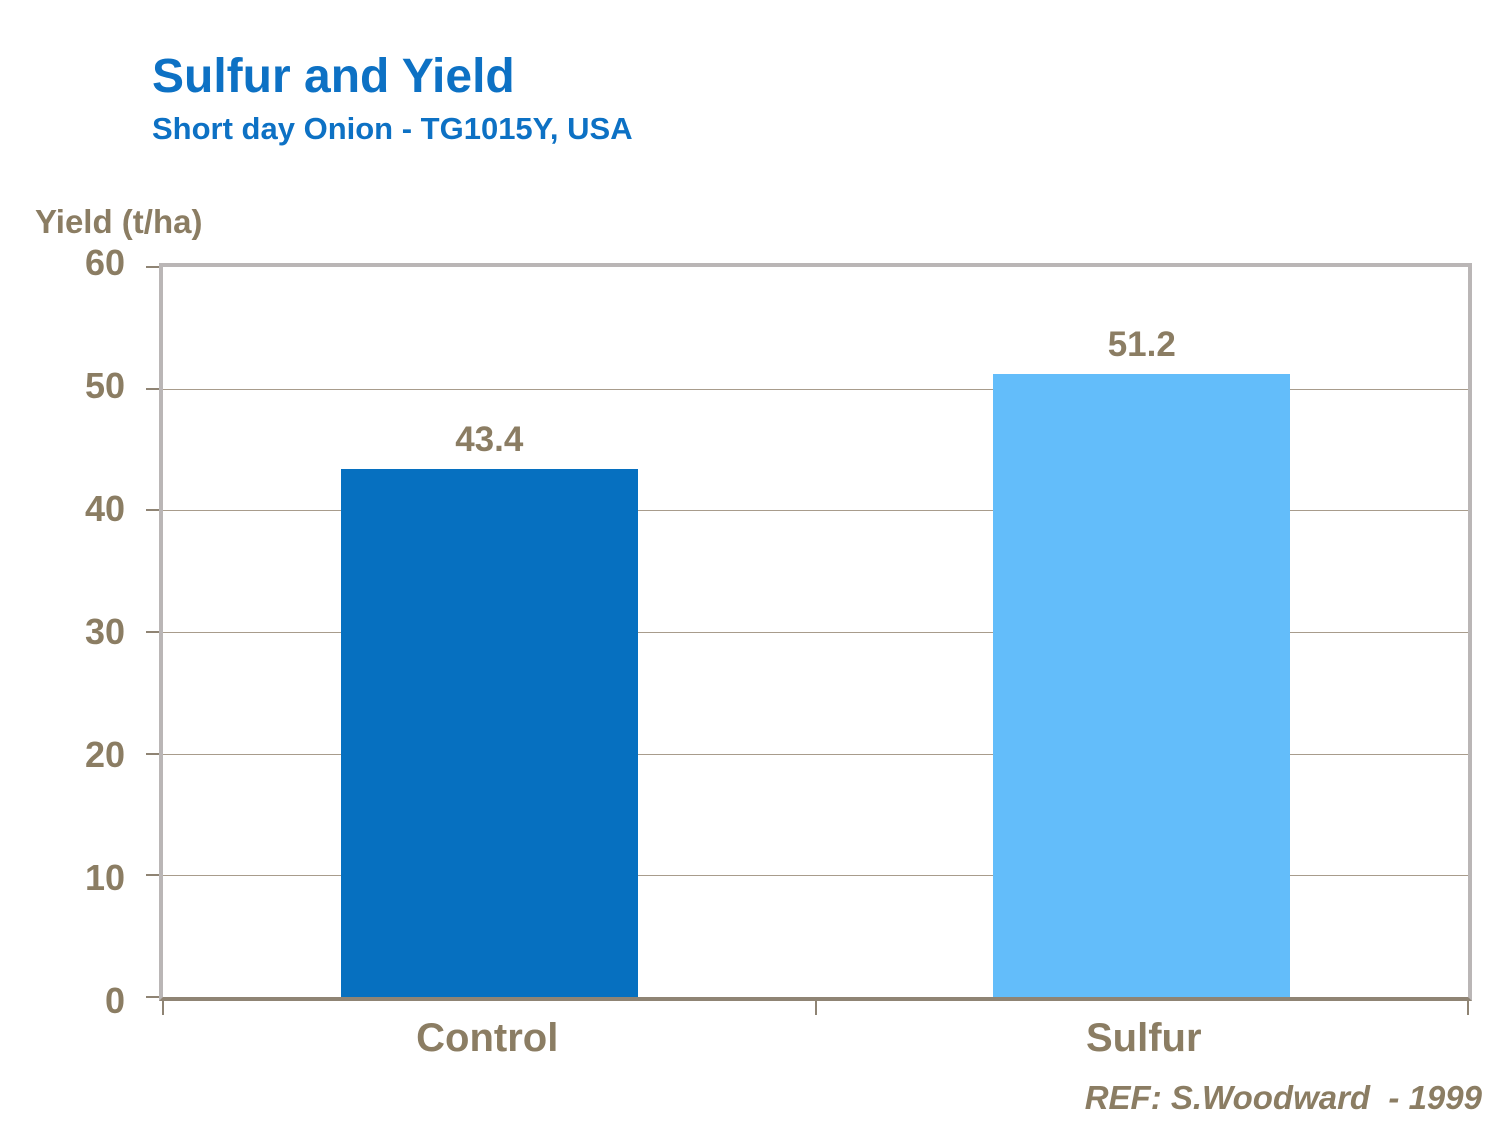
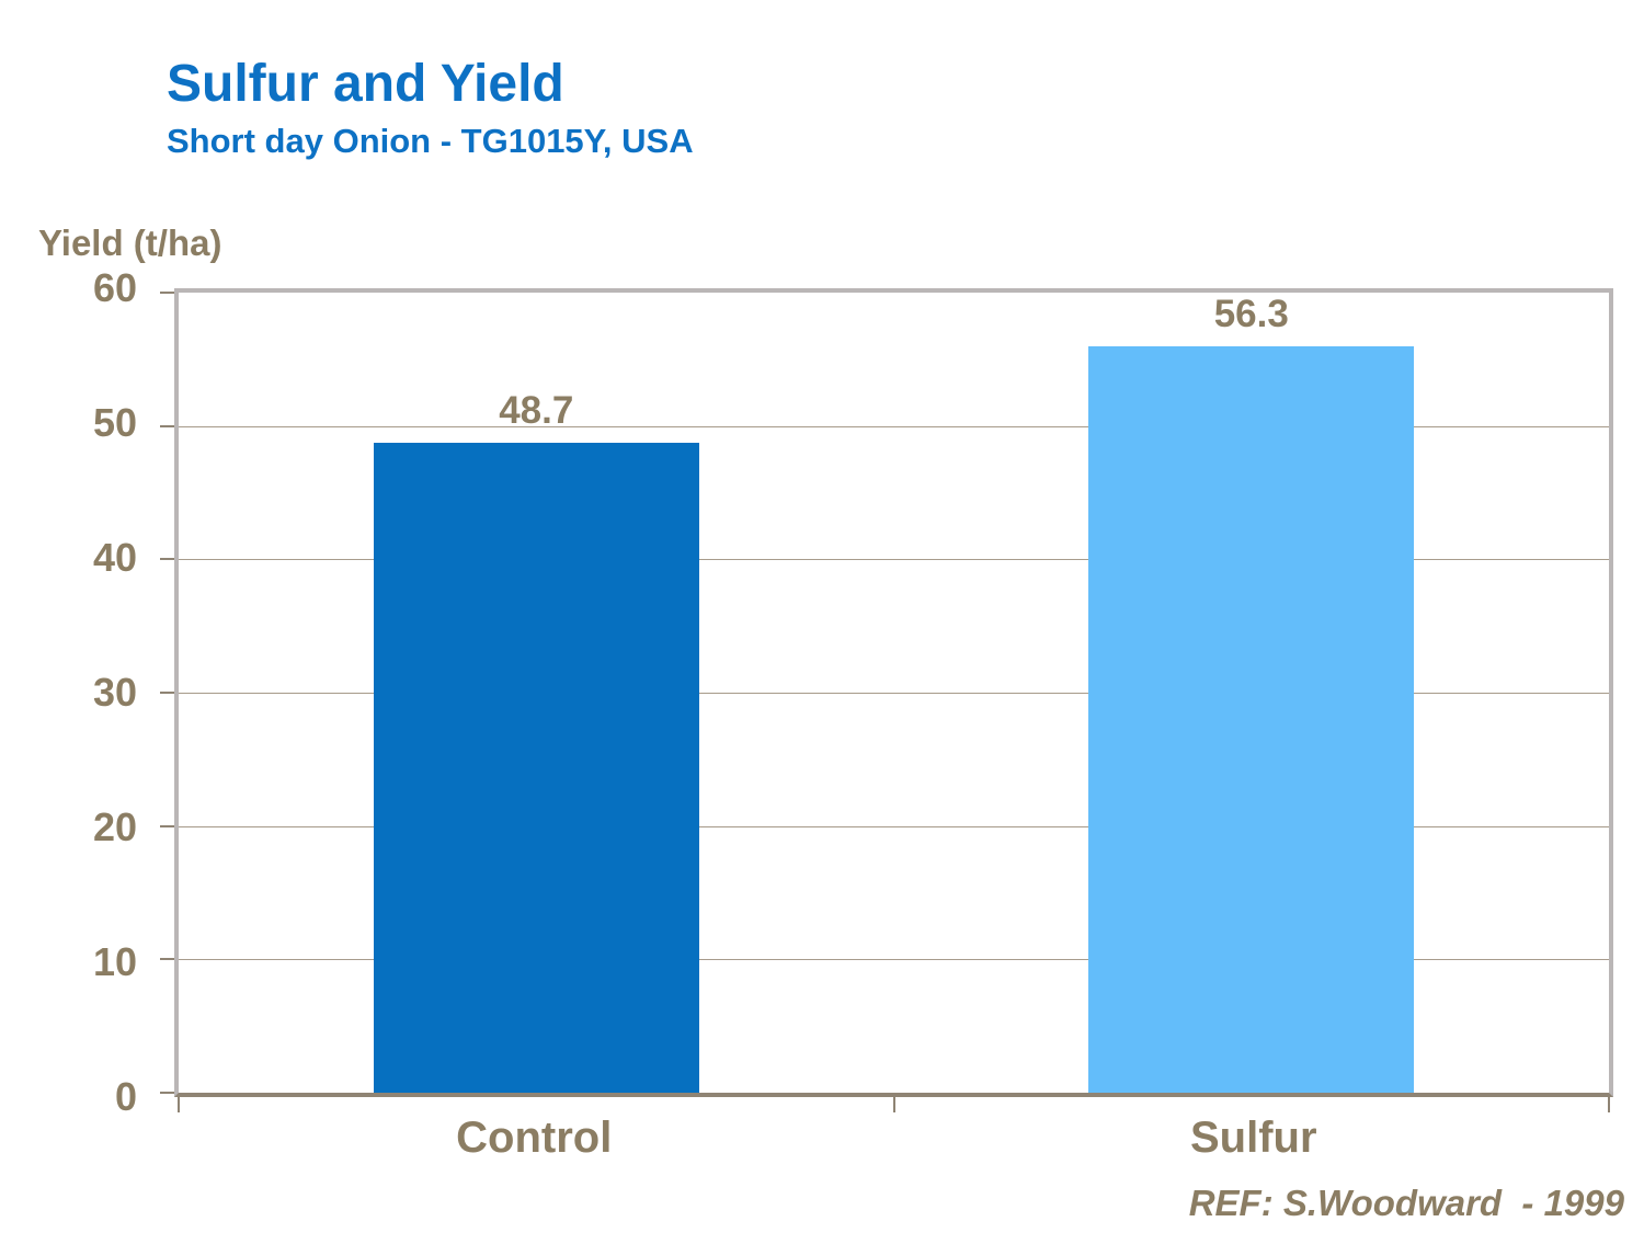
Control: 43.4 -> 48.7
Sulfur: 51.2 -> 56.3
